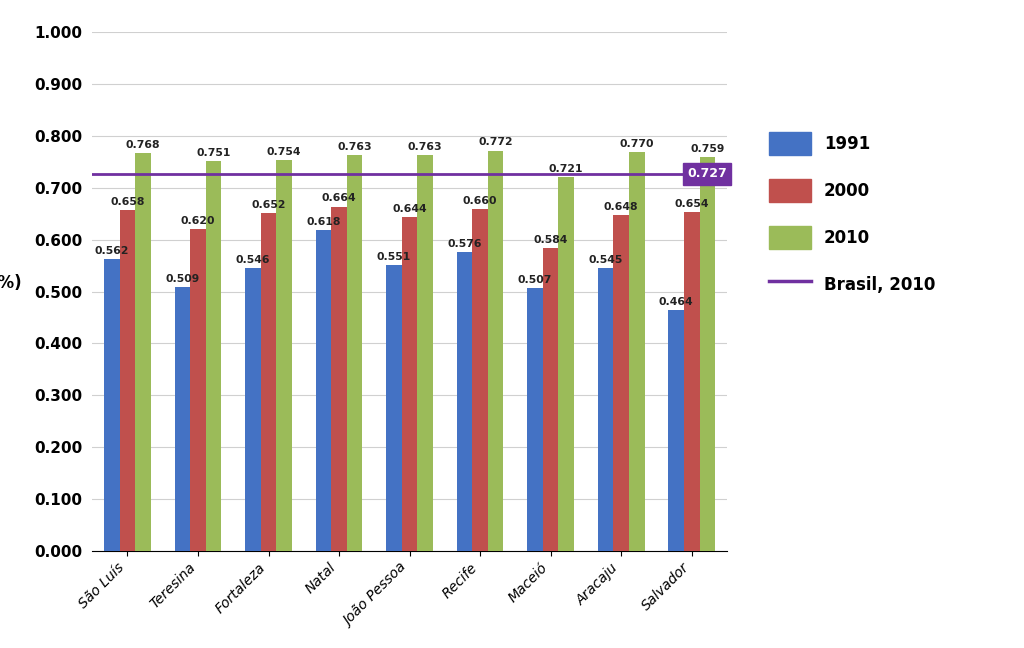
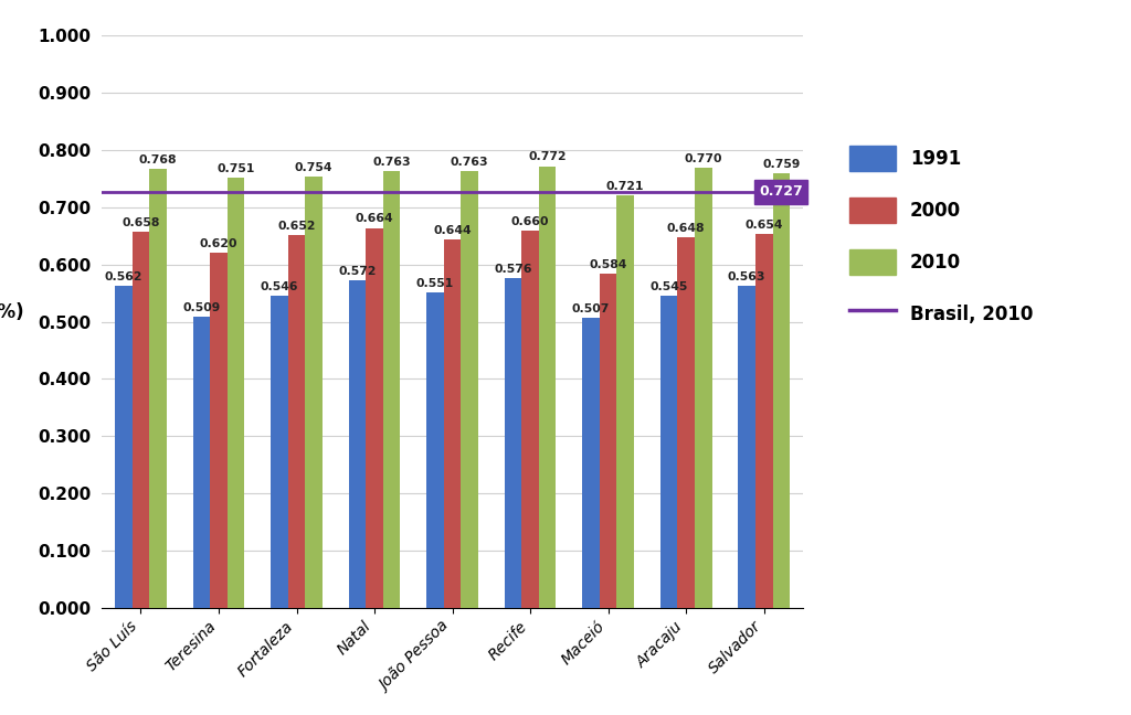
1991/Natal: 0.618 -> 0.572
1991/Salvador: 0.464 -> 0.563
